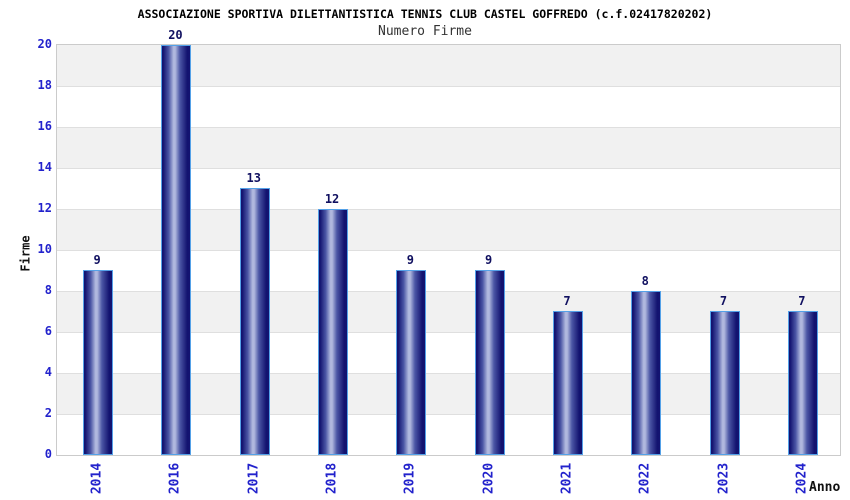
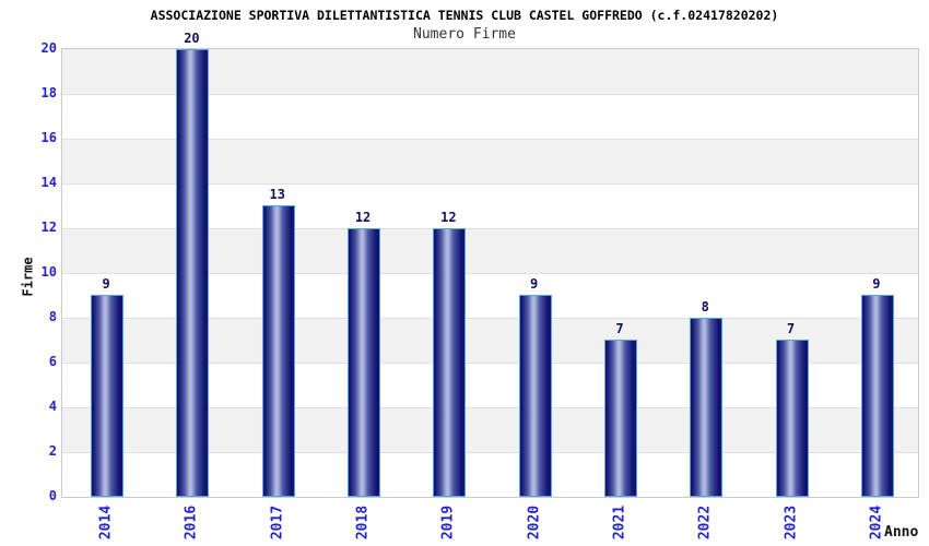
2019: 9 -> 12
2024: 7 -> 9
